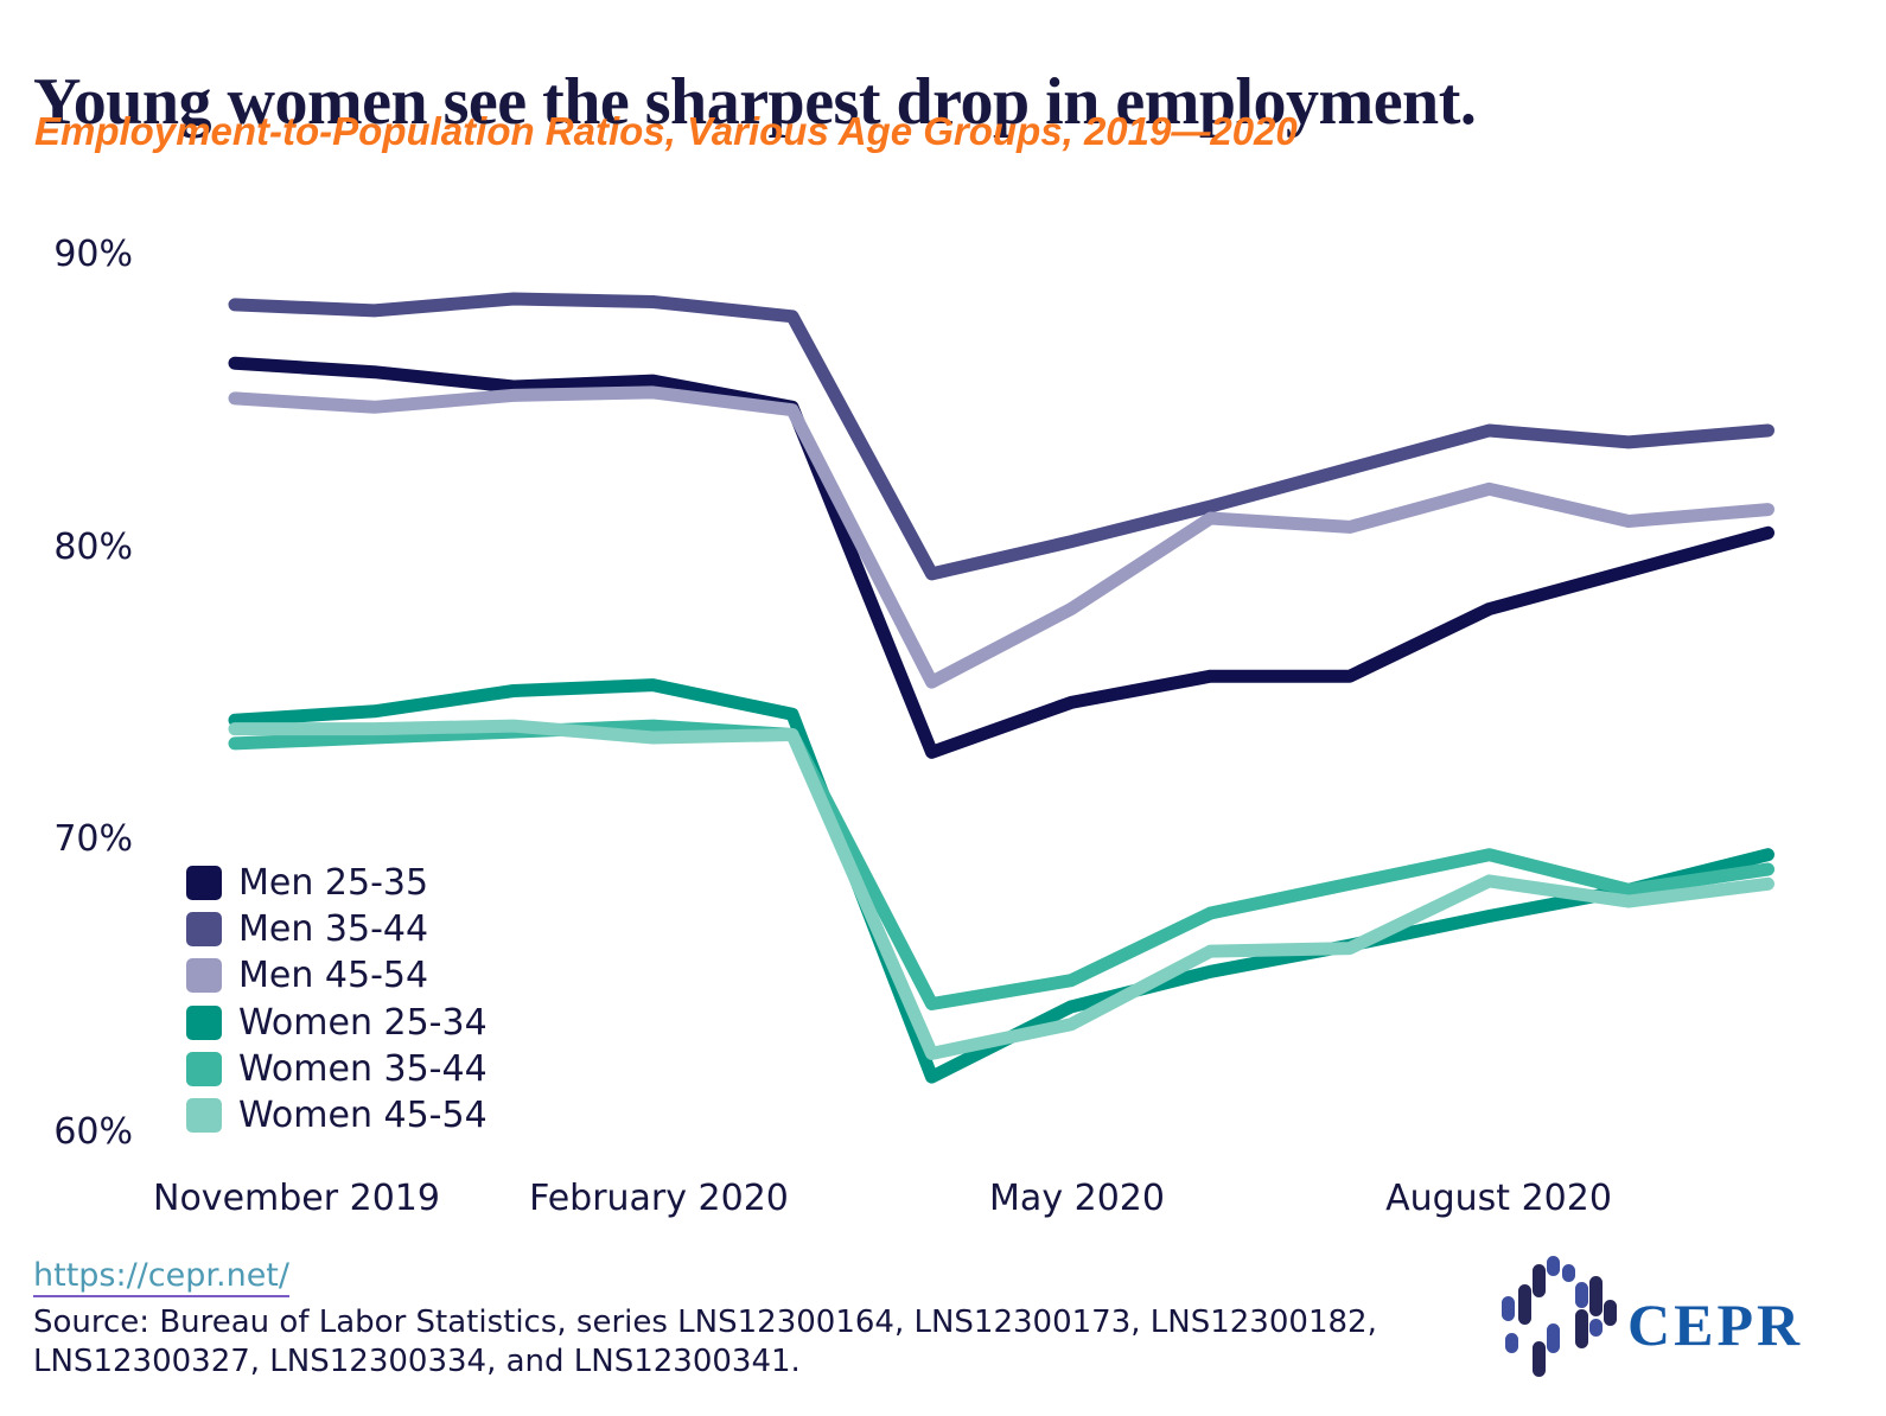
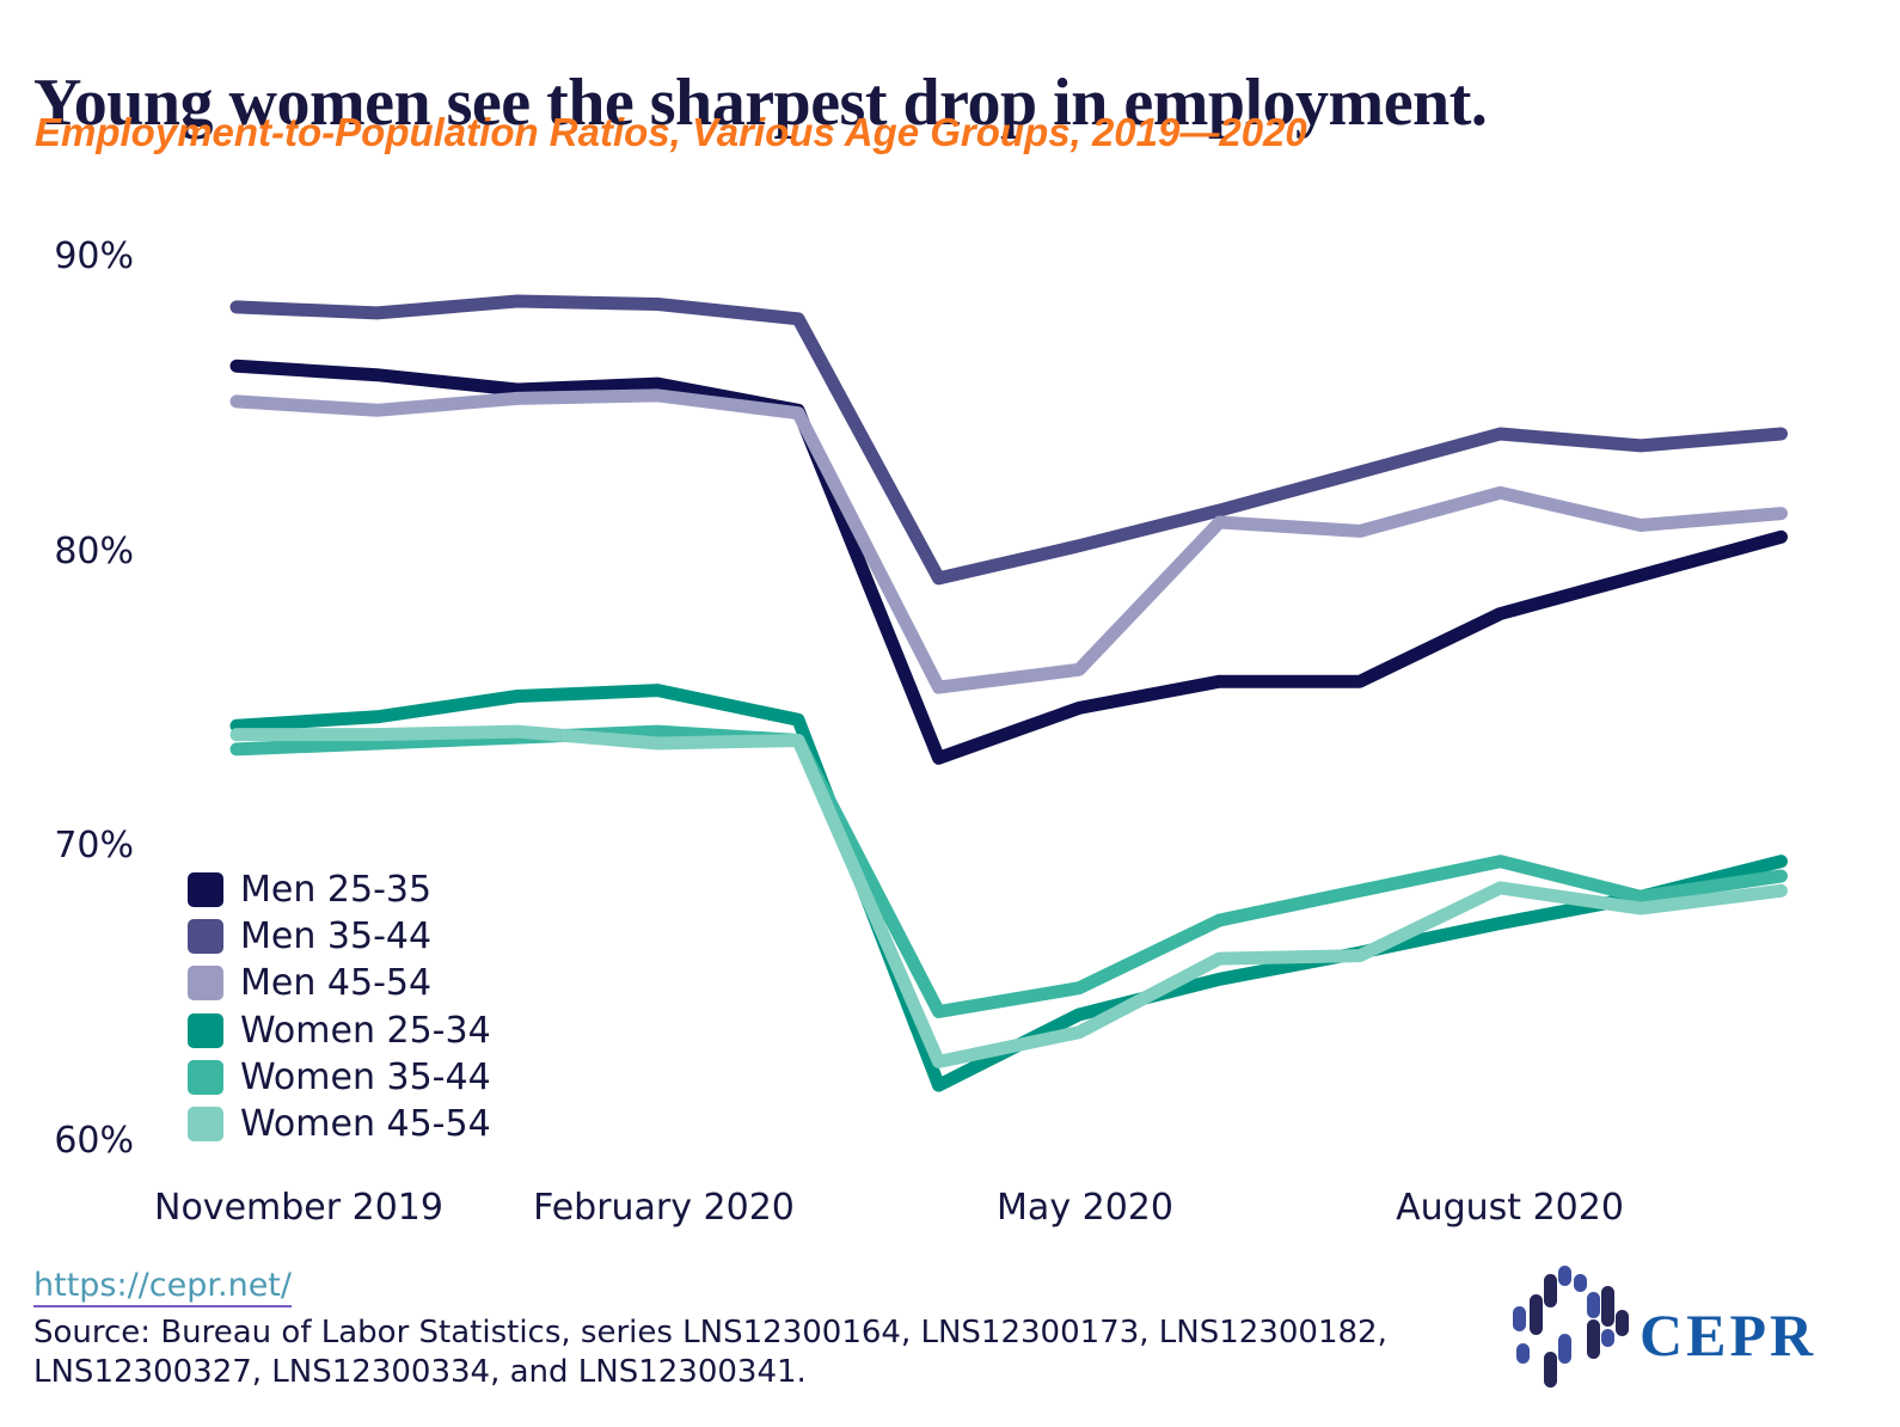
Men 45-54/May 2020: 77.9% -> 76.0%
